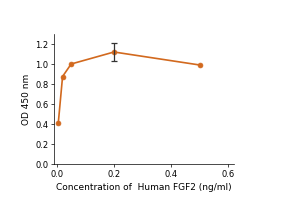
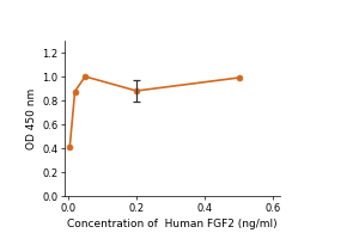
0.2: 1.12 -> 0.88
